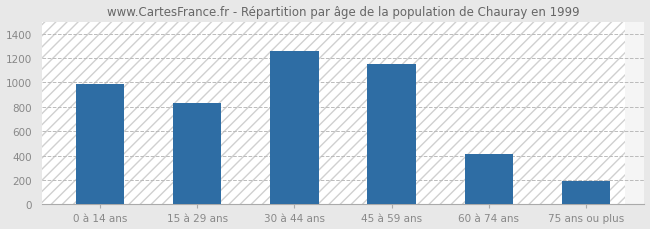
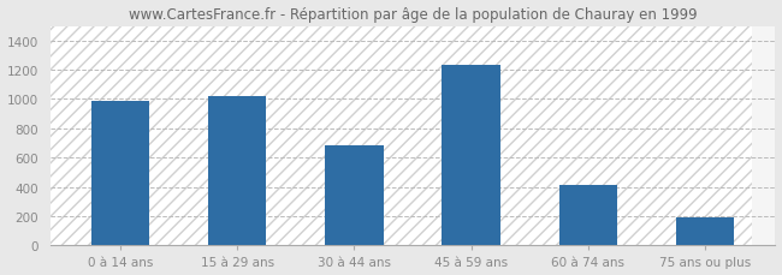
15 à 29 ans: 840 -> 1020
30 à 44 ans: 1260 -> 680
45 à 59 ans: 1160 -> 1230
